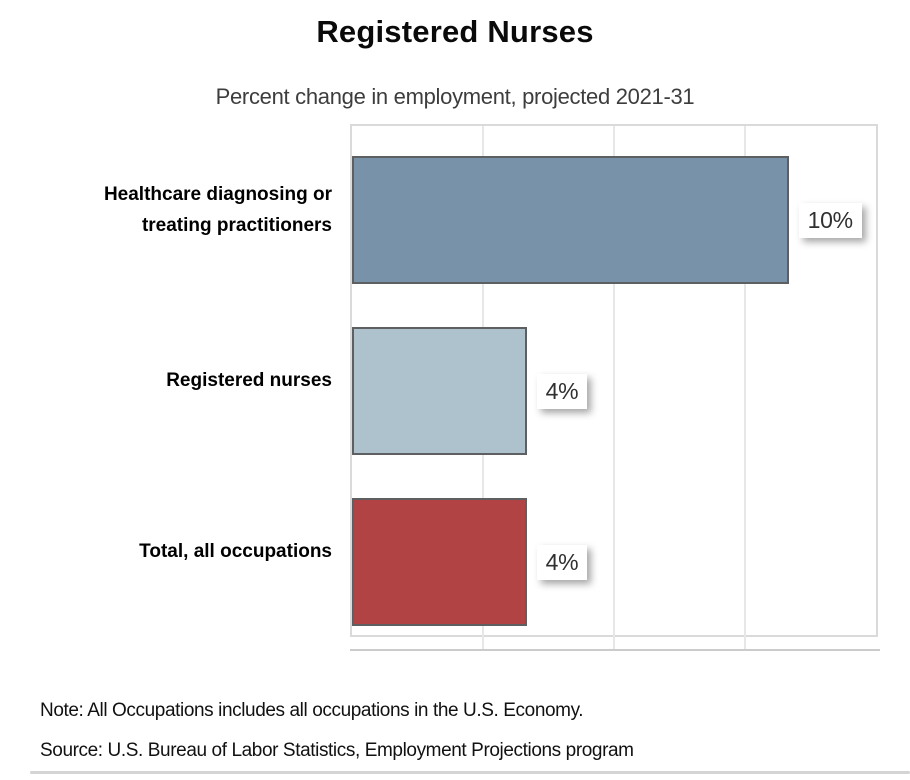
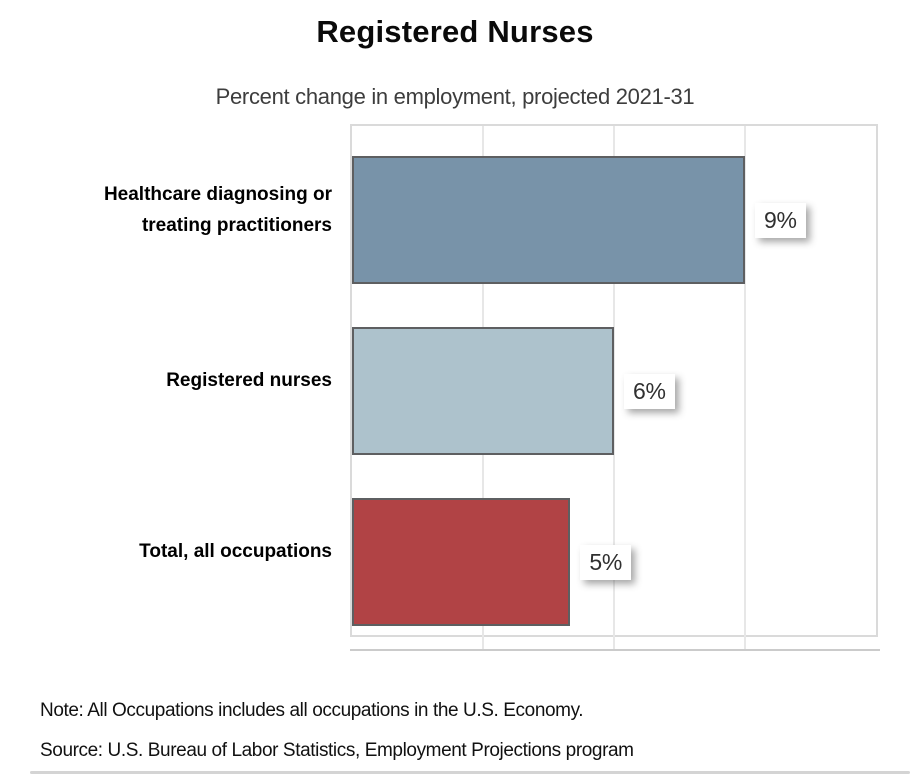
Healthcare diagnosing or treating practitioners: 10% -> 9%
Registered nurses: 4% -> 6%
Total, all occupations: 4% -> 5%
